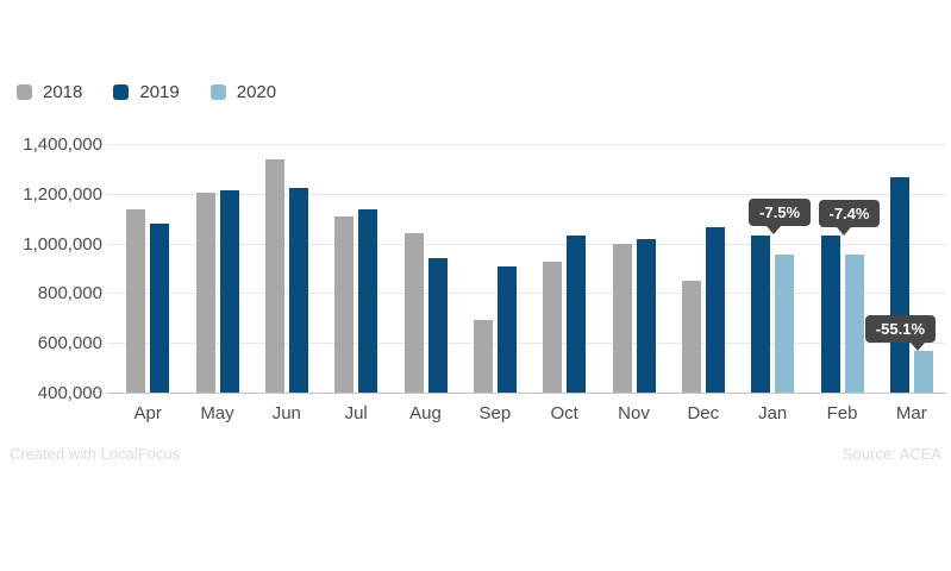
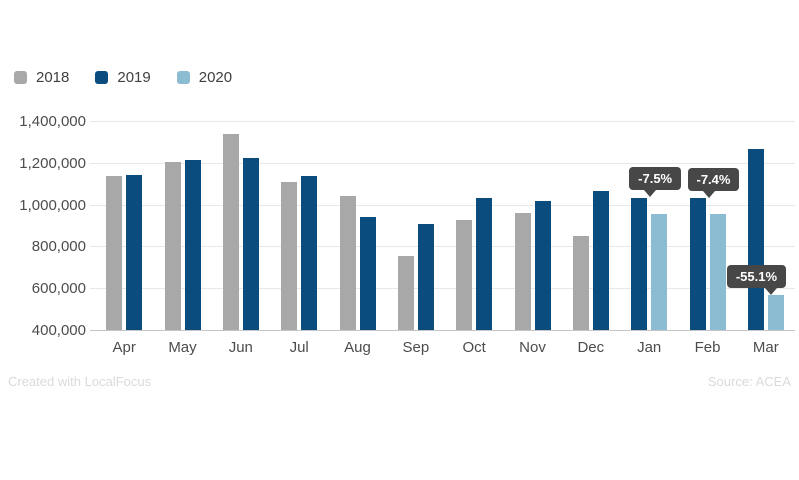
2019/Apr: 1080000 -> 1140000
2018/Sep: 690000 -> 760000
2018/Nov: 1000000 -> 960000
